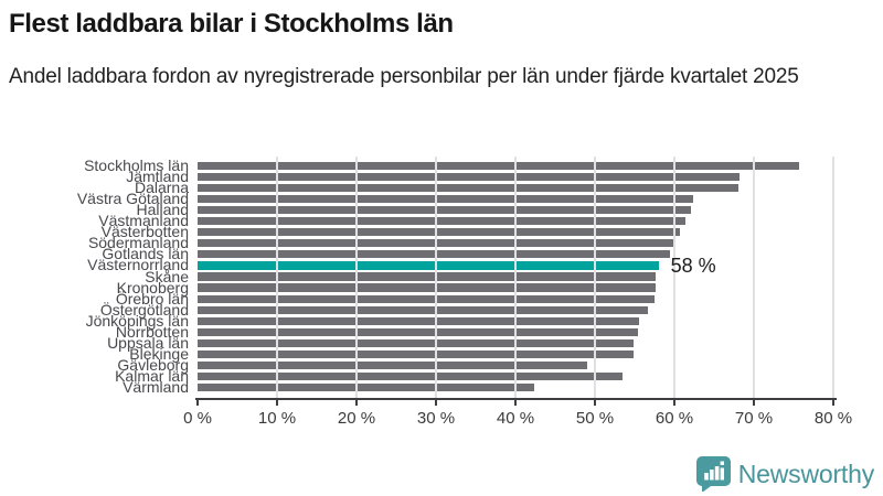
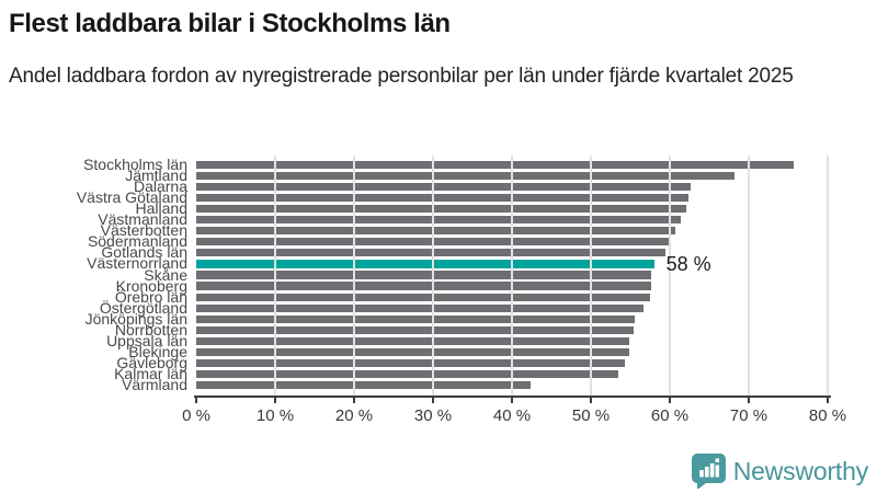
Dalarna: 68% -> 63%
Gävleborg: 49% -> 54%
